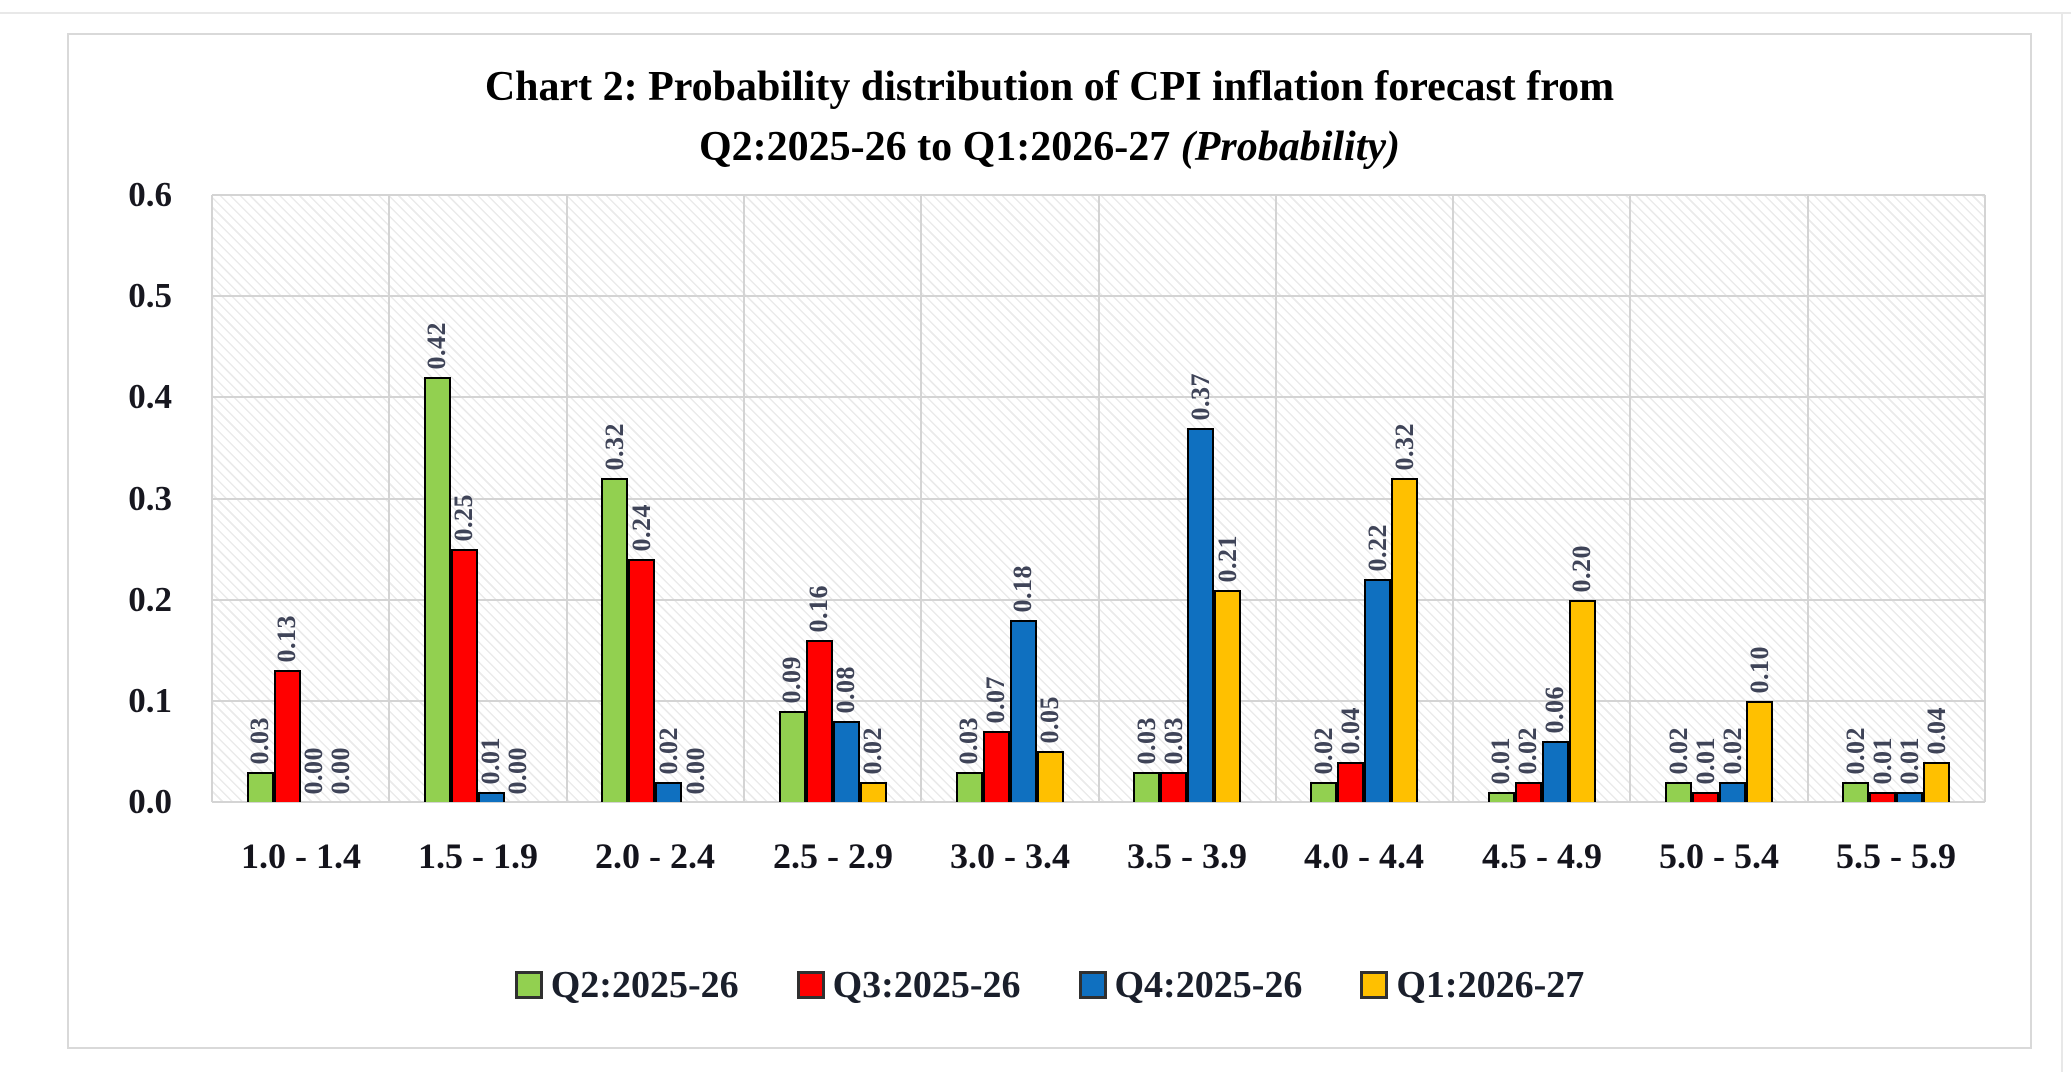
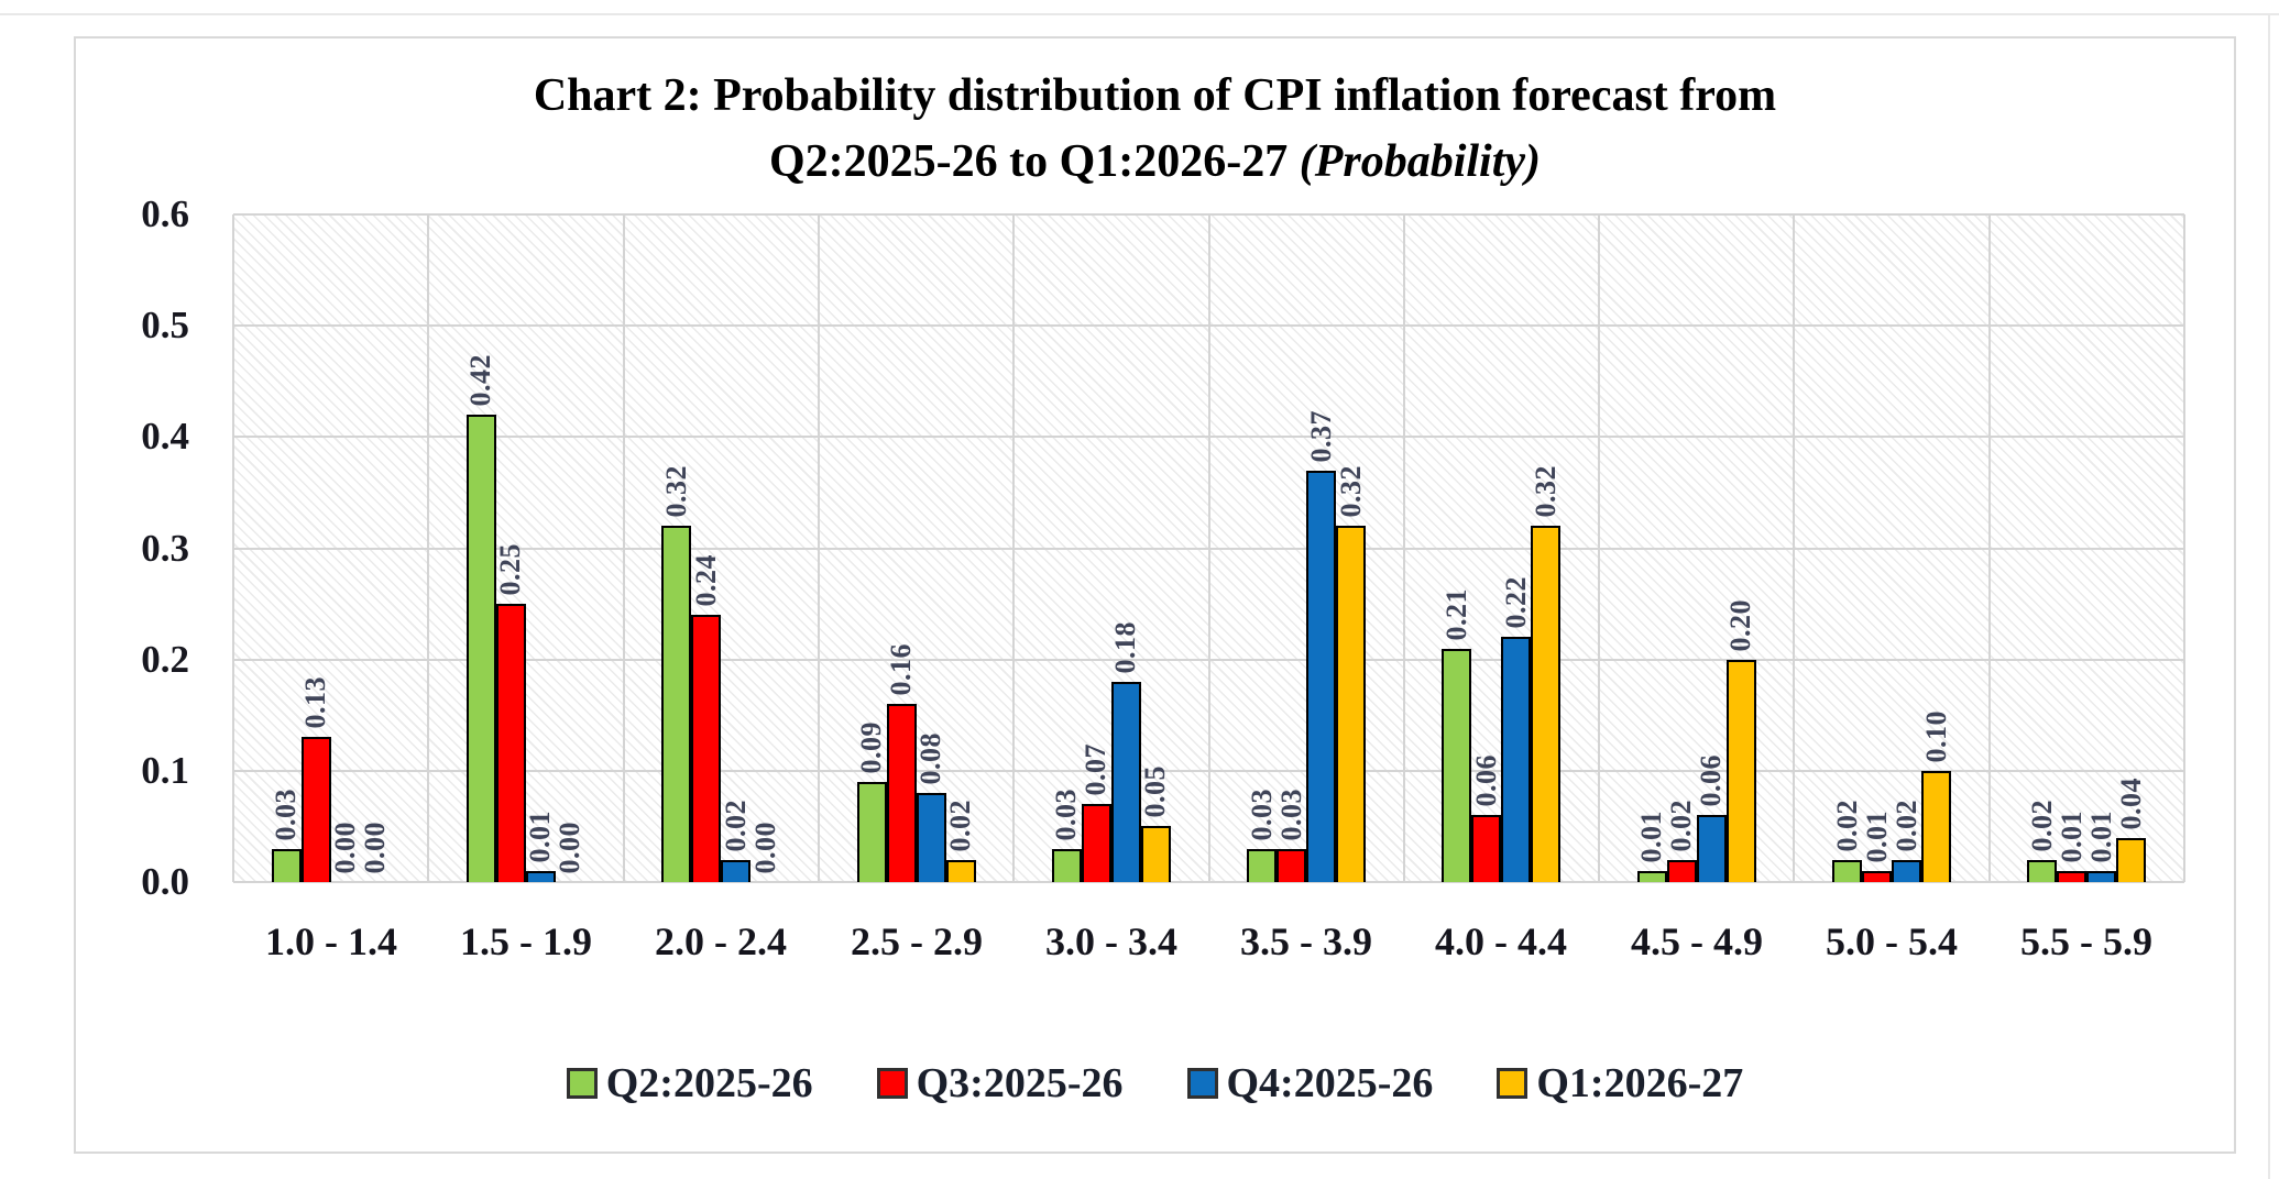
Q1:2026-27/3.5 - 3.9: 0.21 -> 0.32
Q2:2025-26/4.0 - 4.4: 0.02 -> 0.21
Q3:2025-26/4.0 - 4.4: 0.04 -> 0.06
